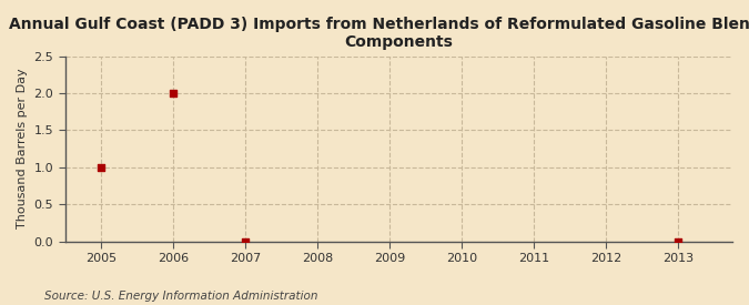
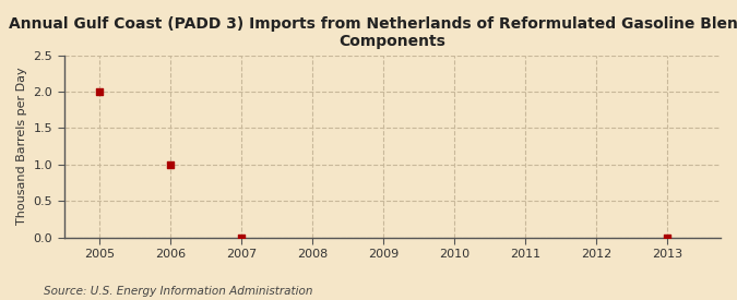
2005: 1 -> 2
2006: 2 -> 1
